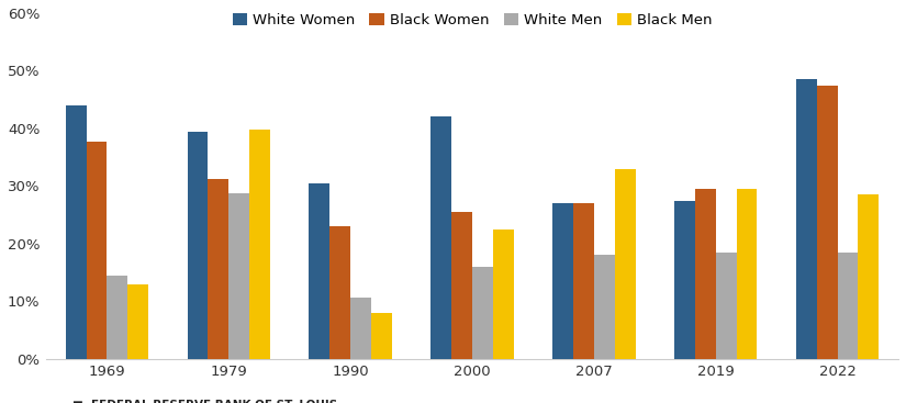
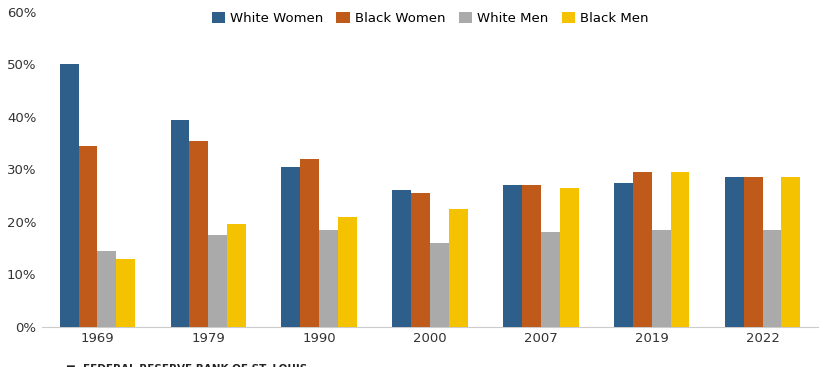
White Women/1969: 44.0% -> 50.0%
Black Women/1969: 37.6% -> 34.5%
Black Women/1979: 31.2% -> 35.5%
White Men/1979: 28.8% -> 17.5%
Black Men/1979: 39.8% -> 19.5%
Black Women/1990: 23.0% -> 32.0%
White Men/1990: 10.6% -> 18.5%
Black Men/1990: 8.0% -> 21.0%
White Women/2000: 42.0% -> 26.0%
Black Men/2007: 33.0% -> 26.5%
White Women/2022: 48.6% -> 28.5%
Black Women/2022: 47.4% -> 28.5%
